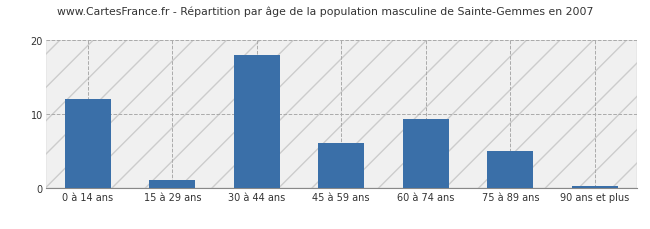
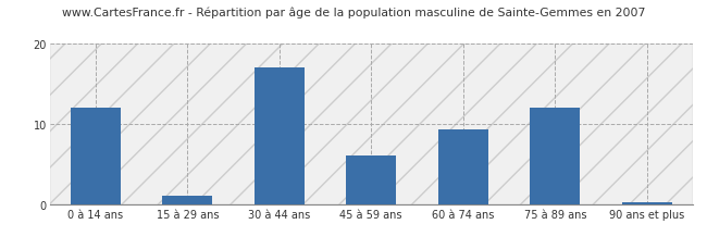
30 à 44 ans: 18.0 -> 17.0
75 à 89 ans: 5.0 -> 12.0
